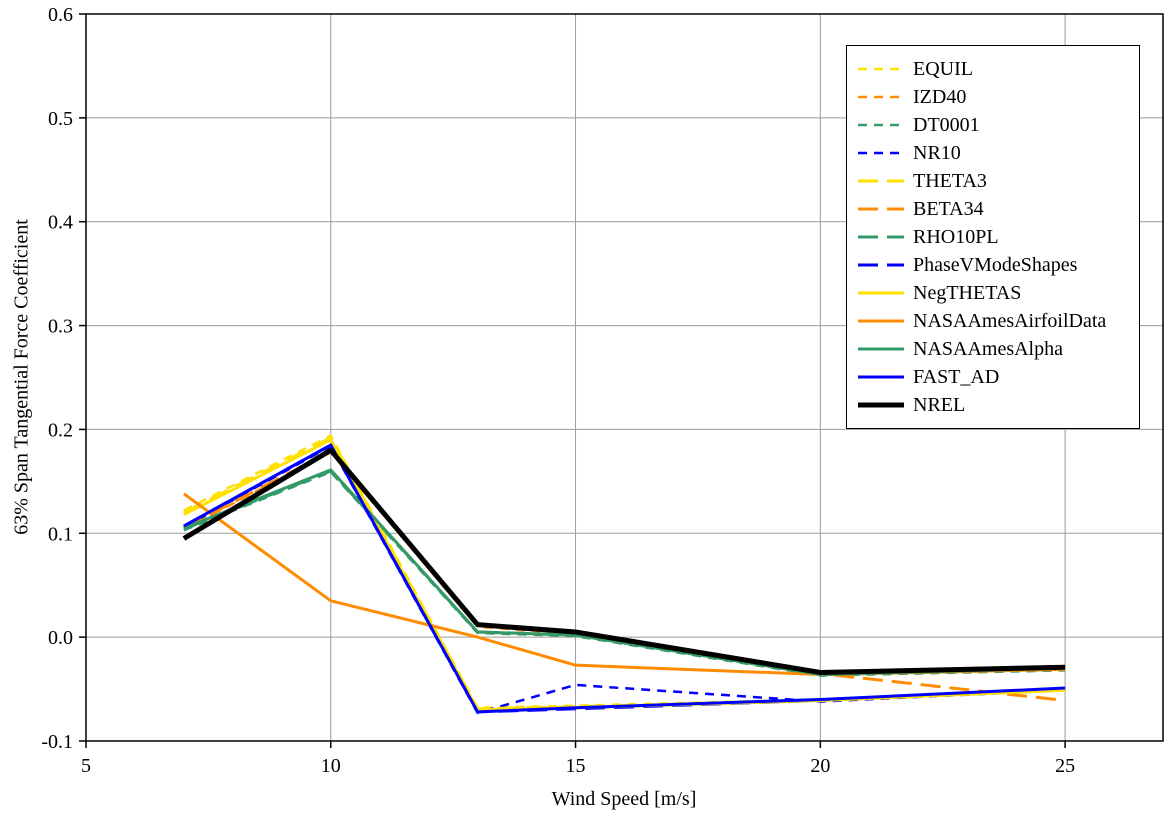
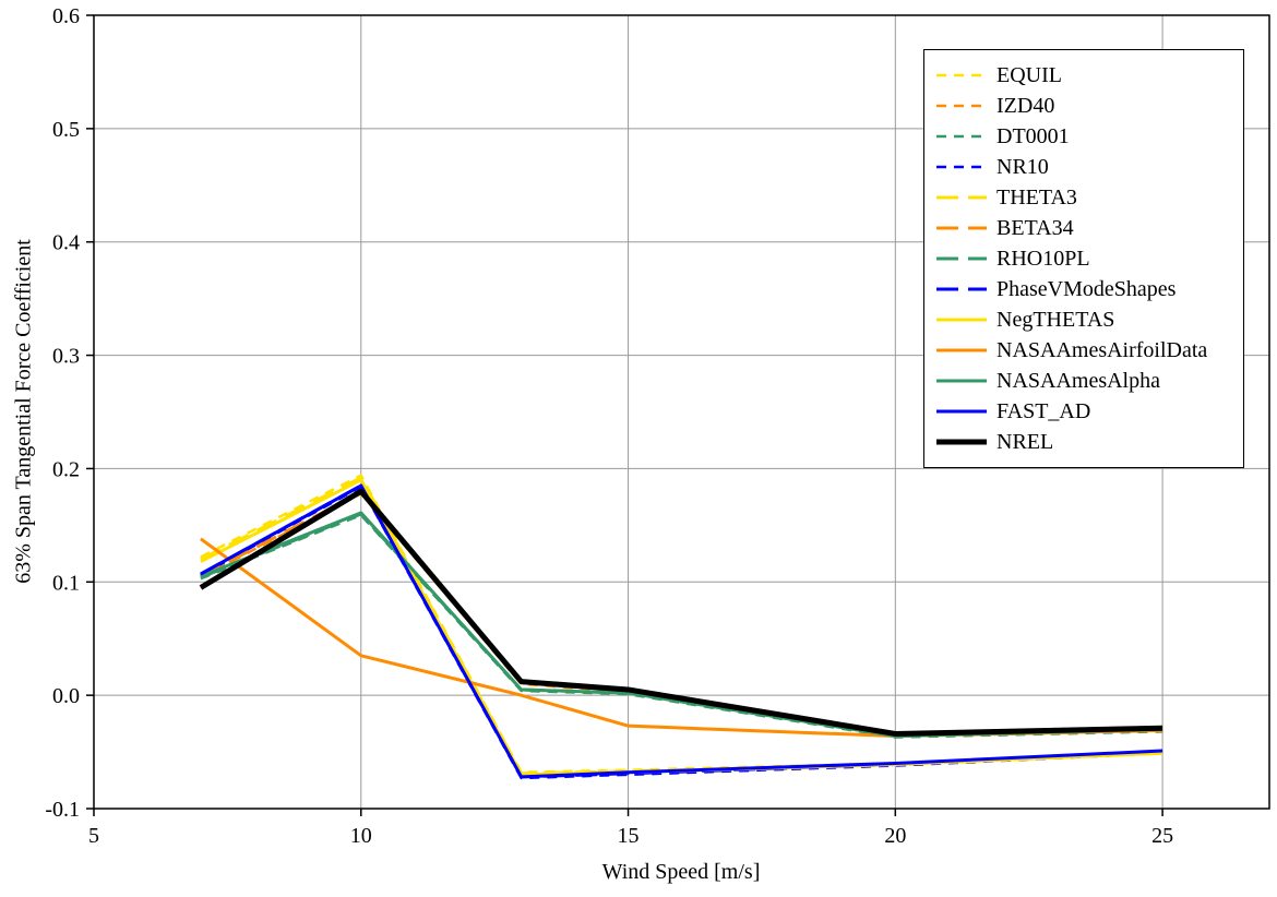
NR10/15: -0.046 -> -0.070
BETA34/25: -0.061 -> -0.030
